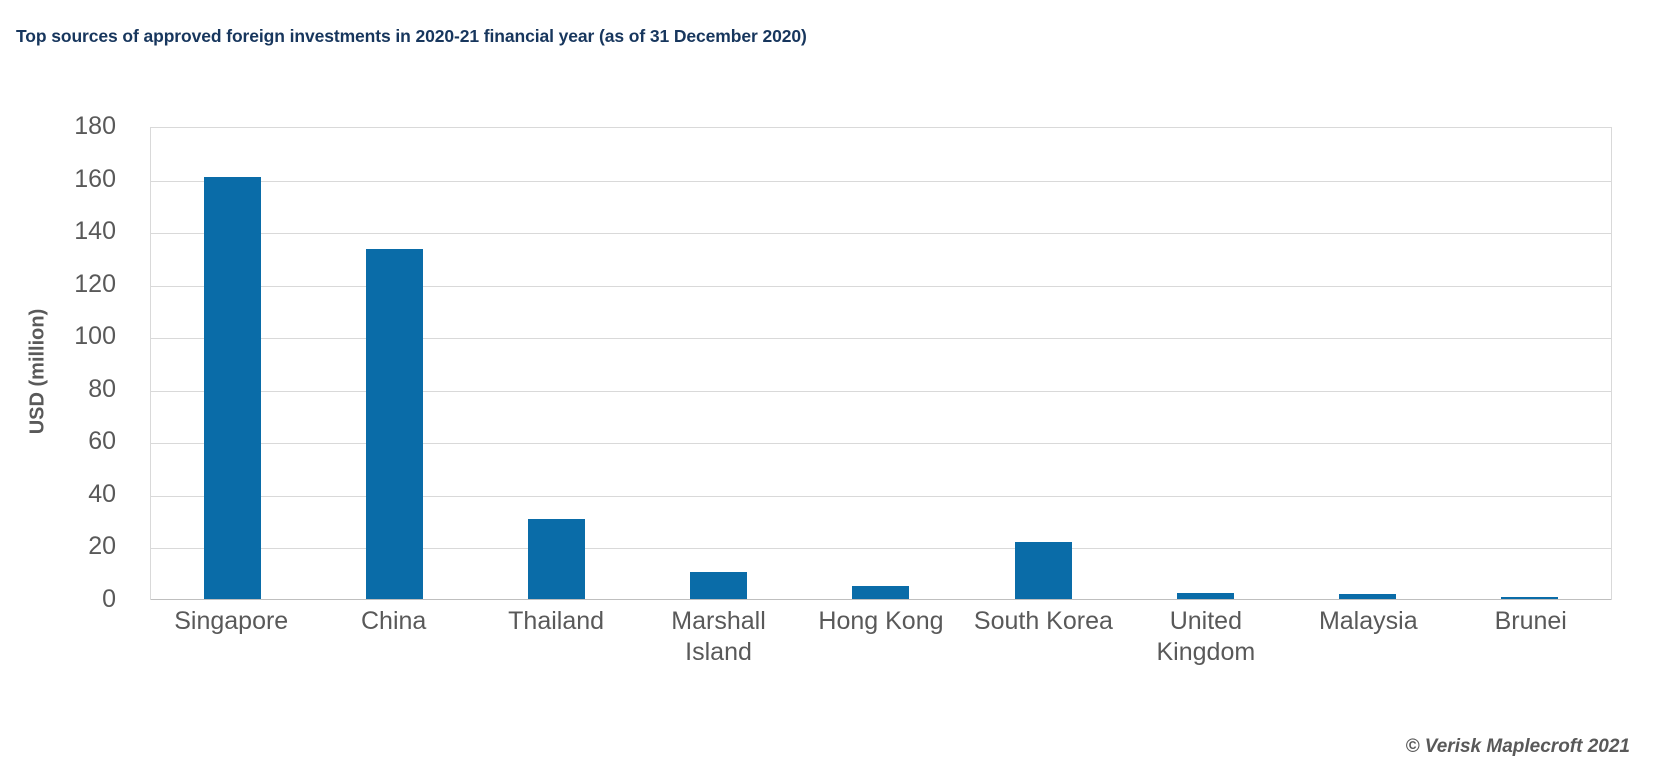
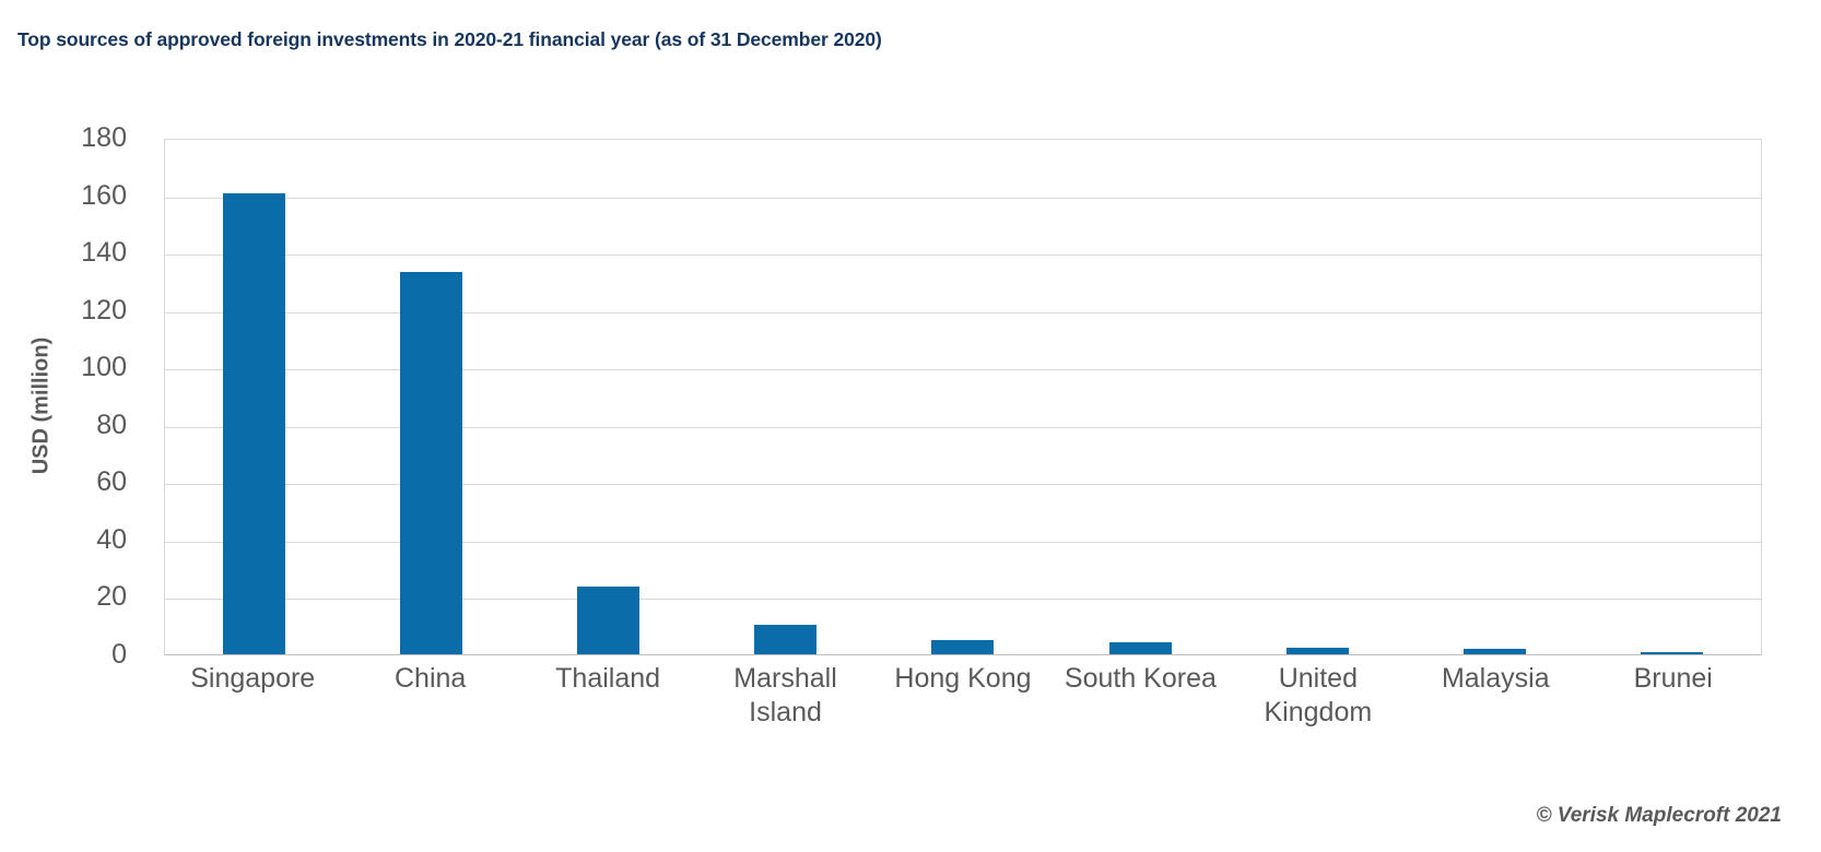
Thailand: 31 -> 24
South Korea: 22 -> 5
